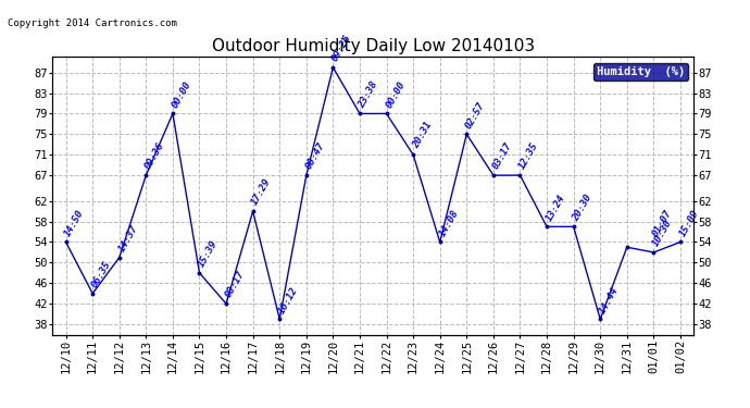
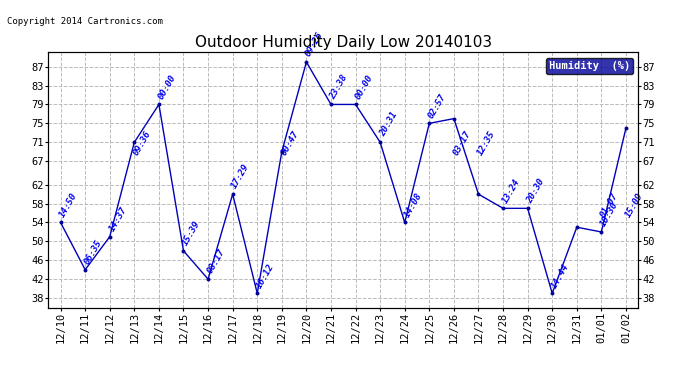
12/13: 67 -> 71
12/19: 67 -> 69
12/26: 67 -> 76
12/27: 67 -> 60
01/02: 54 -> 74
